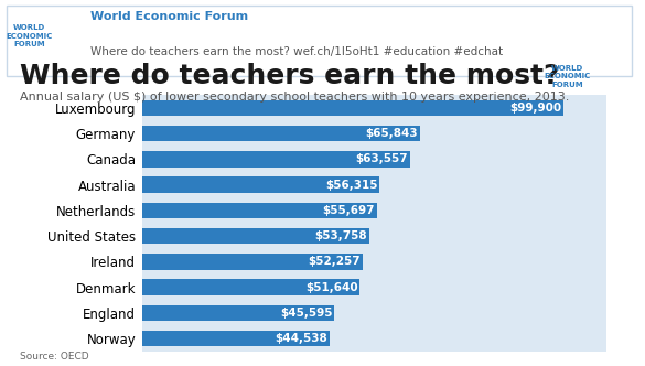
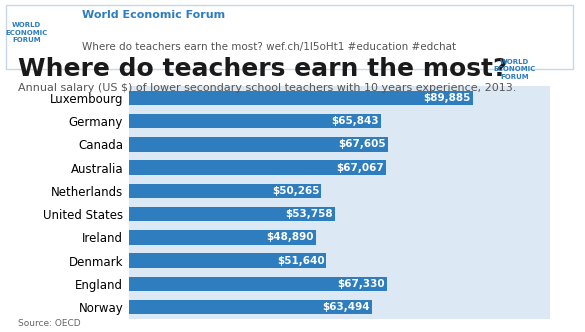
Luxembourg: $99,900 -> $89,885
Canada: $63,557 -> $67,605
Australia: $56,315 -> $67,067
Netherlands: $55,697 -> $50,265
Ireland: $52,257 -> $48,890
England: $45,595 -> $67,330
Norway: $44,538 -> $63,494
